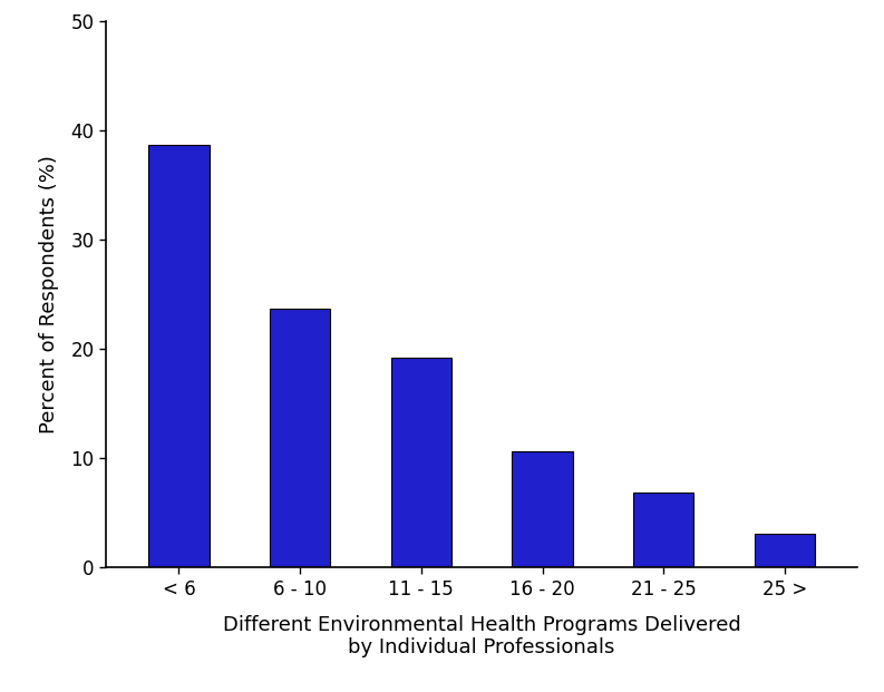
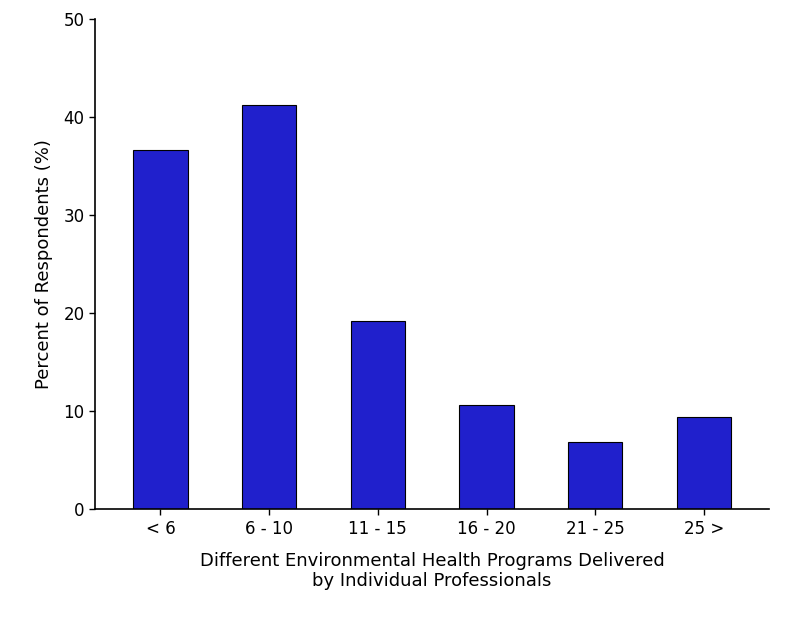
< 6: 38.7 -> 36.6
6 - 10: 23.7 -> 41.2
25 >: 3.1 -> 9.4
